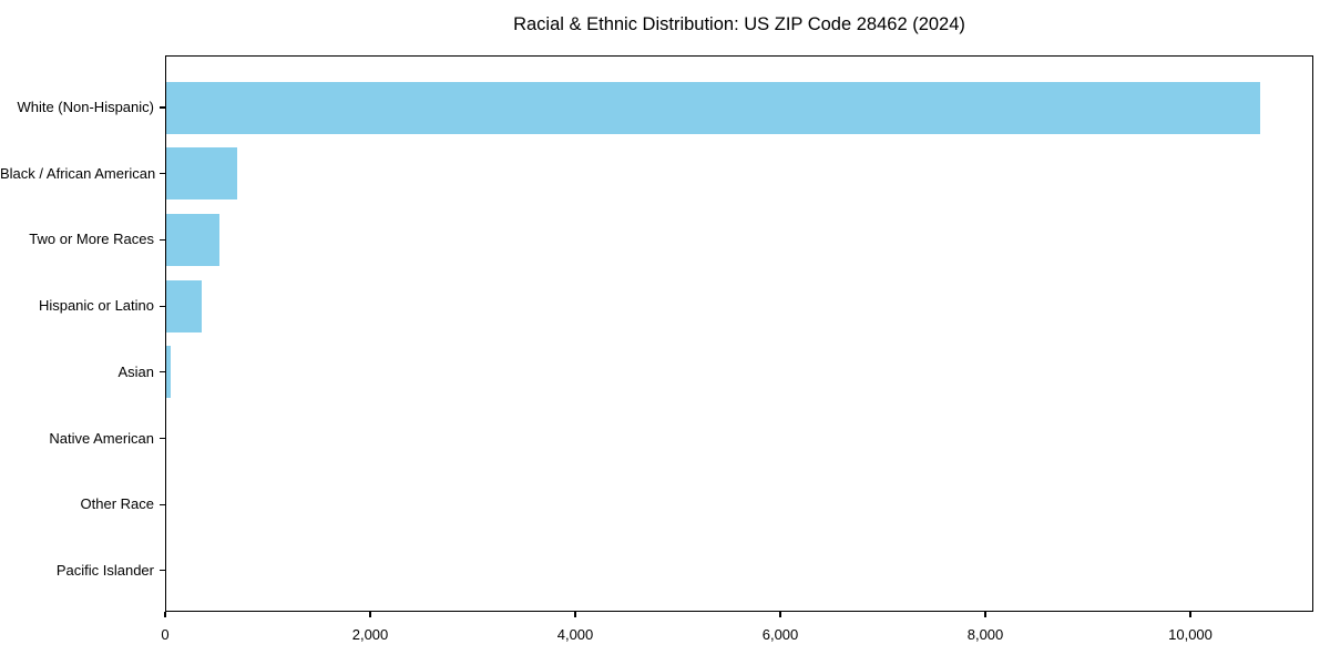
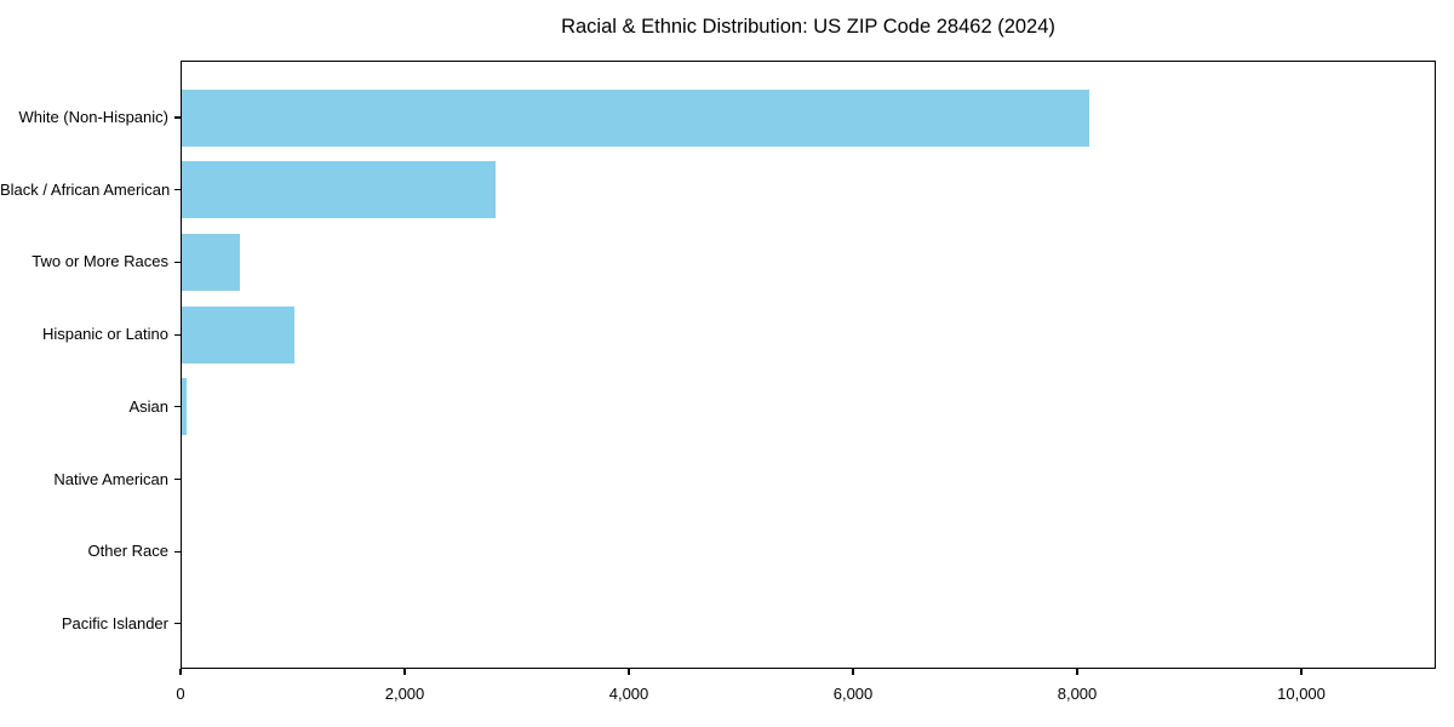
White (Non-Hispanic): 10700 -> 8100
Black / African American: 700 -> 2800
Hispanic or Latino: 300 -> 1000
